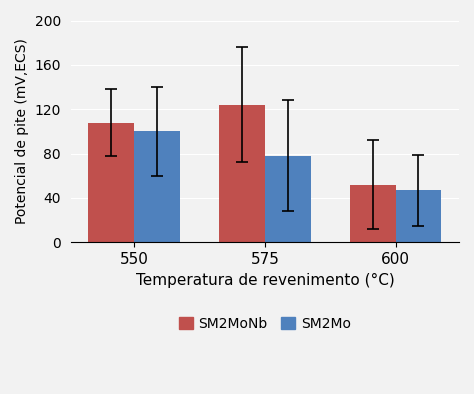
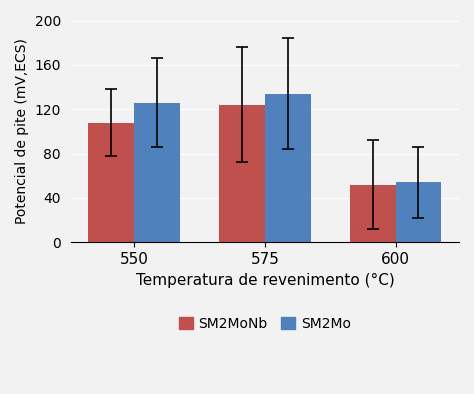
SM2Mo/550: 100 -> 126
SM2Mo/575: 78 -> 134
SM2Mo/600: 47 -> 54
